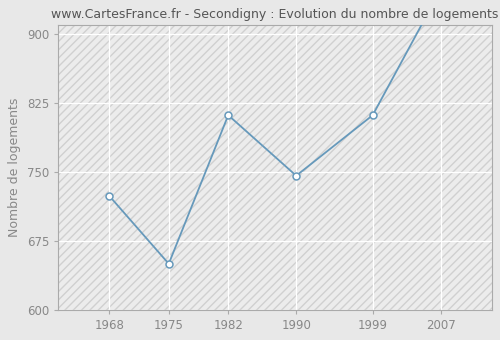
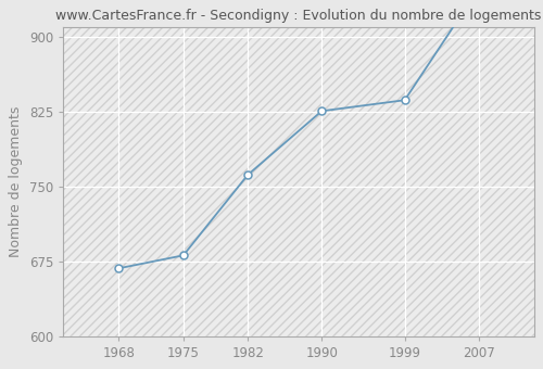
1968: 724 -> 668
1975: 650 -> 681
1982: 812 -> 762
1990: 746 -> 826
1999: 812 -> 837
